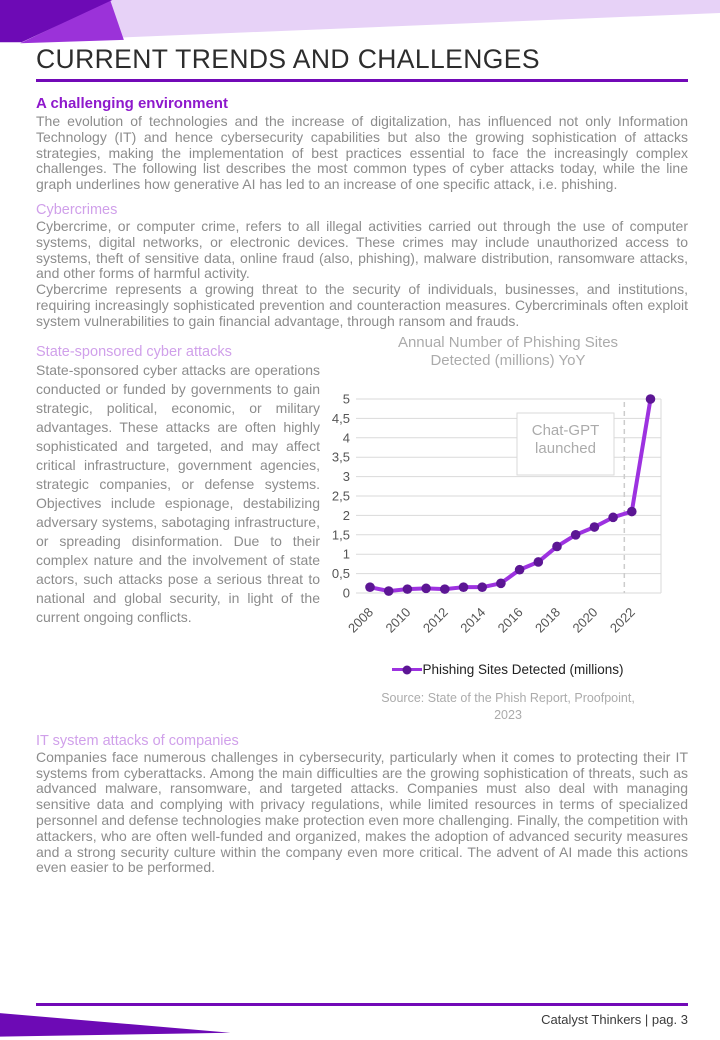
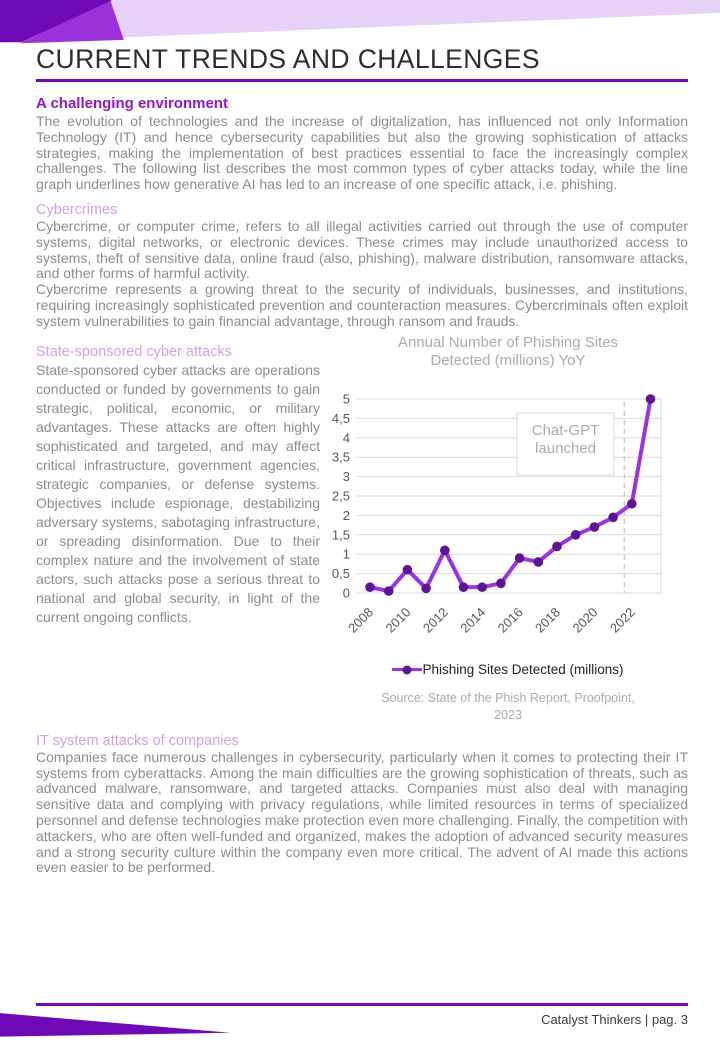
2010: 0.1 -> 0.6
2012: 0.1 -> 1.1
2016: 0.6 -> 0.9
2022: 2.1 -> 2.3
